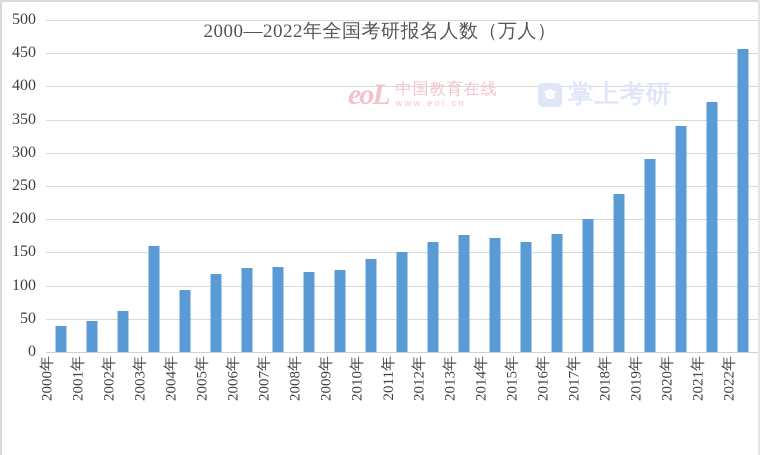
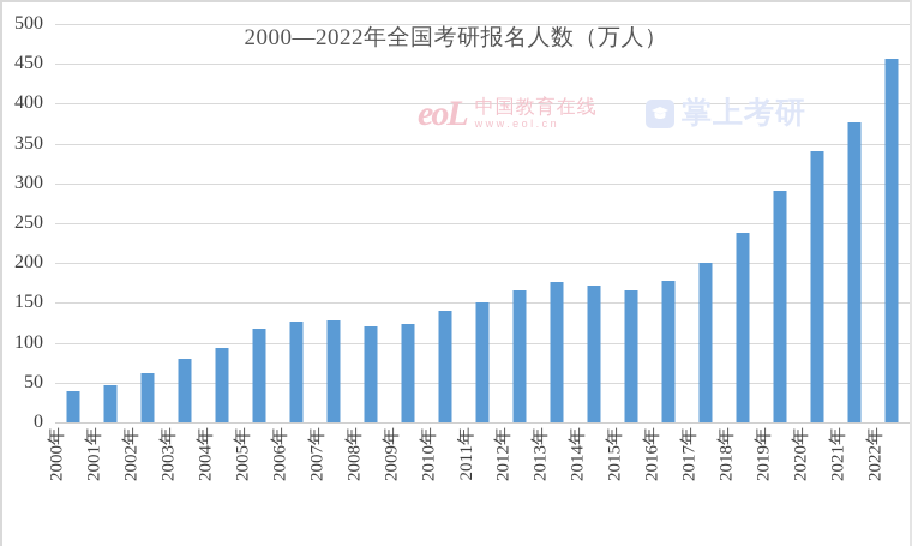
2003年: 160 -> 80
